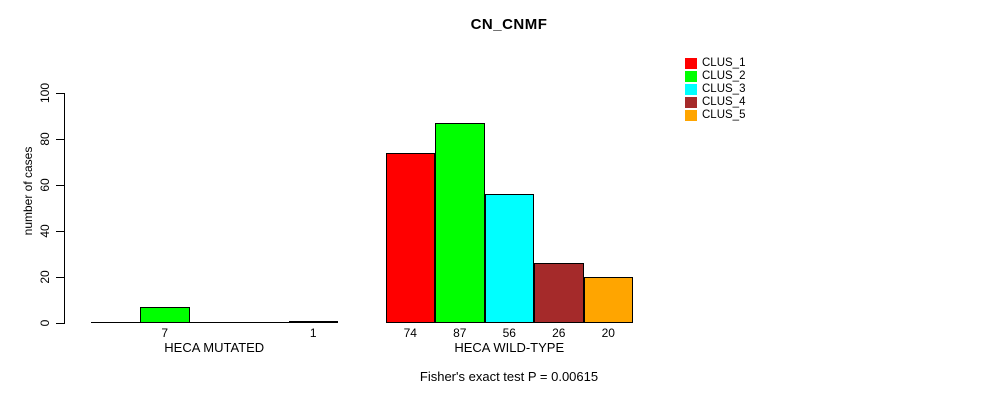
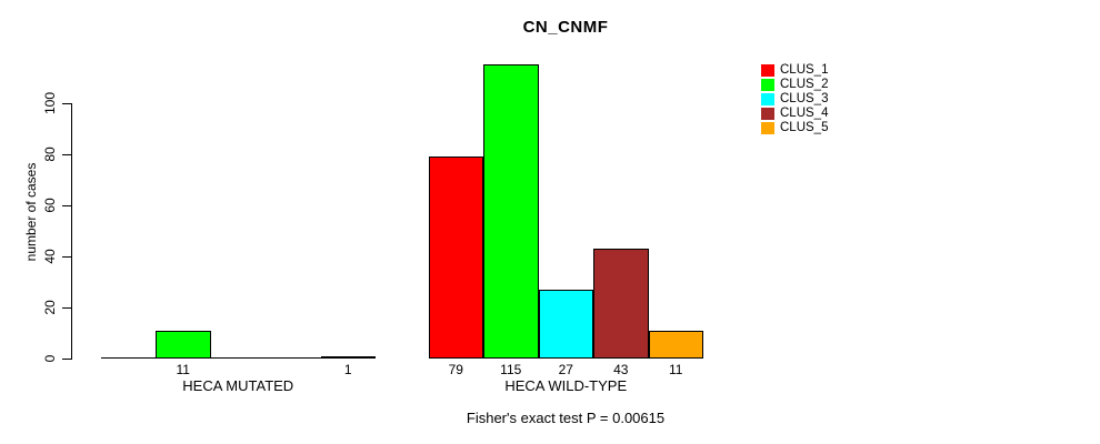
CLUS_2/HECA MUTATED: 7 -> 11
CLUS_1/HECA WILD-TYPE: 74 -> 79
CLUS_2/HECA WILD-TYPE: 87 -> 115
CLUS_3/HECA WILD-TYPE: 56 -> 27
CLUS_4/HECA WILD-TYPE: 26 -> 43
CLUS_5/HECA WILD-TYPE: 20 -> 11
